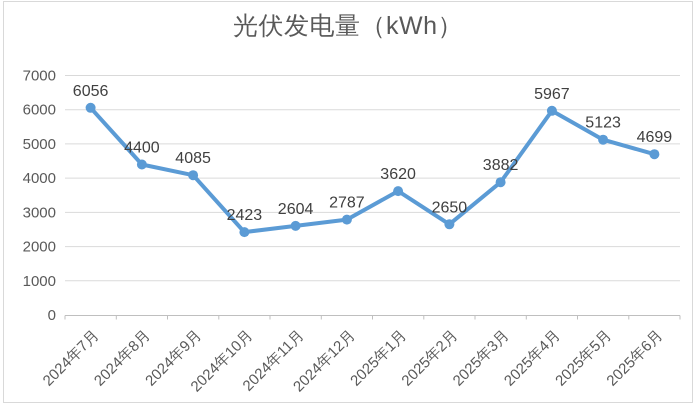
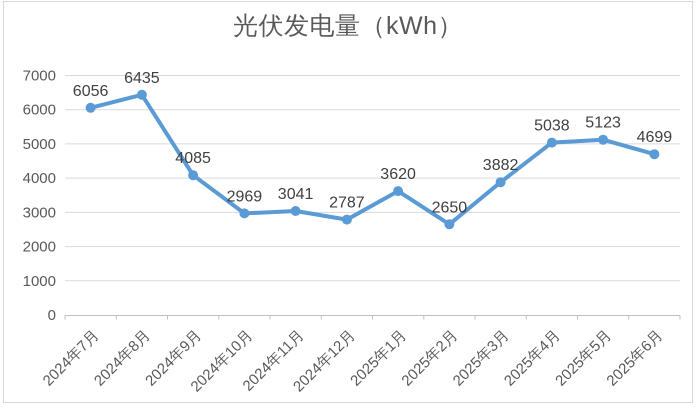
2024年8月: 4400 -> 6435
2024年10月: 2423 -> 2969
2024年11月: 2604 -> 3041
2025年4月: 5967 -> 5038
